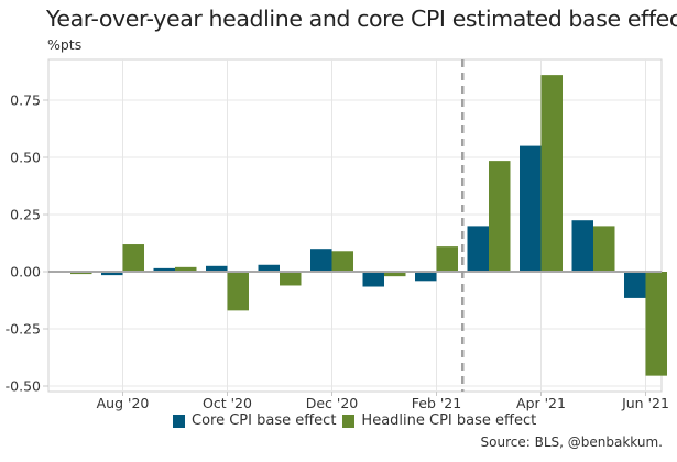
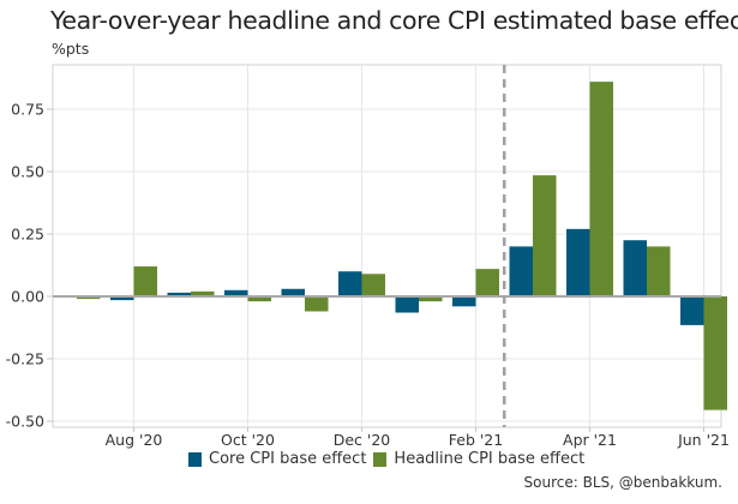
Headline CPI base effect/Oct '20: -0.17 -> -0.02
Core CPI base effect/Apr '21: 0.55 -> 0.27
